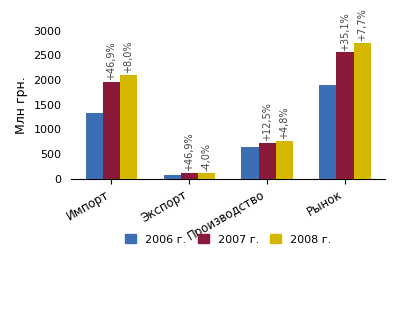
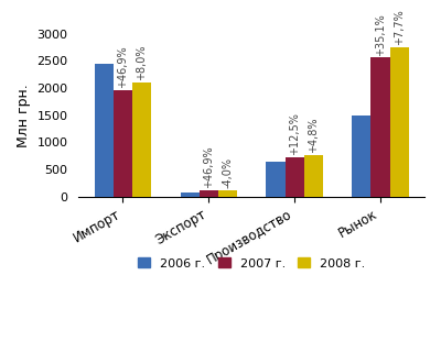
2006 г./Импорт: 1330 -> 2450
2006 г./Рынок: 1900 -> 1500
